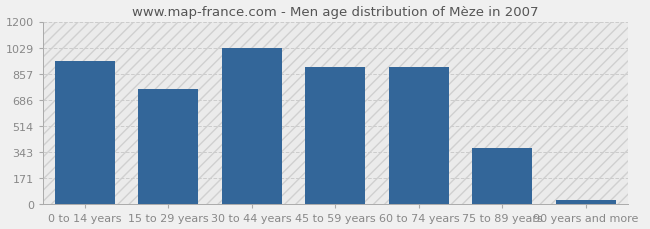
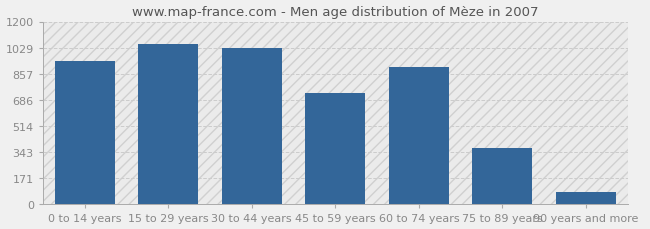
15 to 29 years: 760 -> 1050
45 to 59 years: 900 -> 730
90 years and more: 30 -> 80
